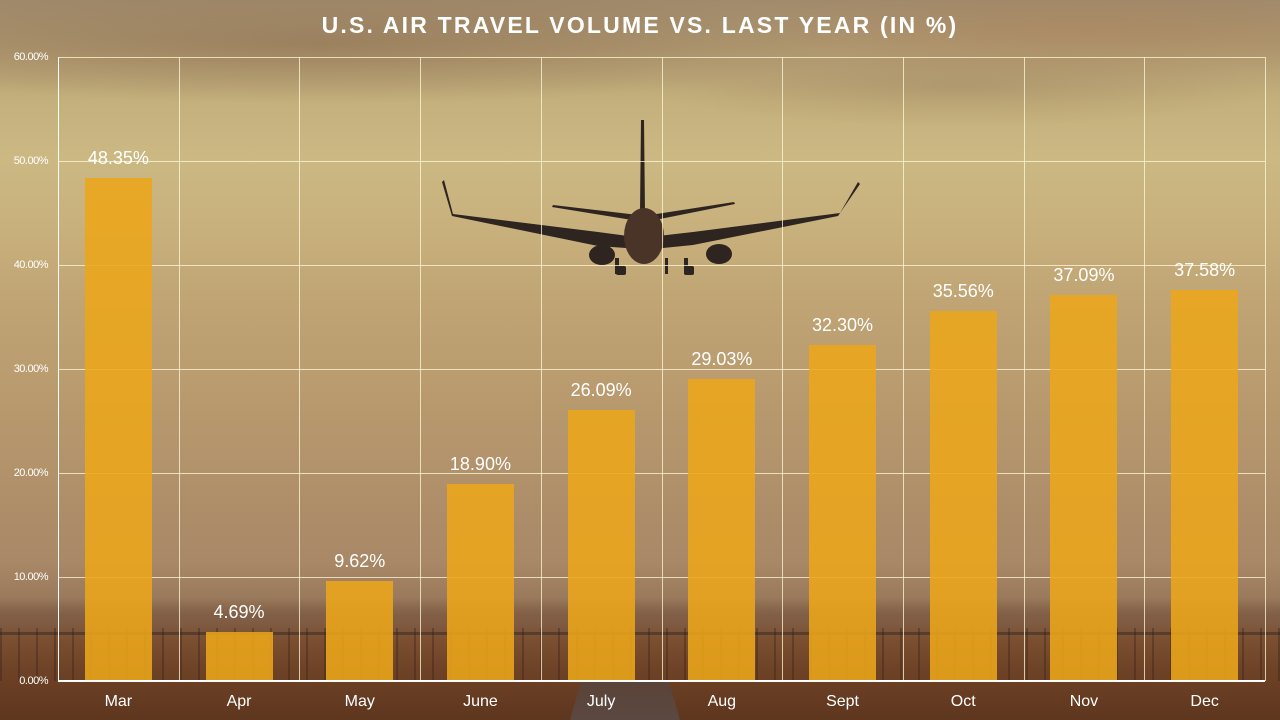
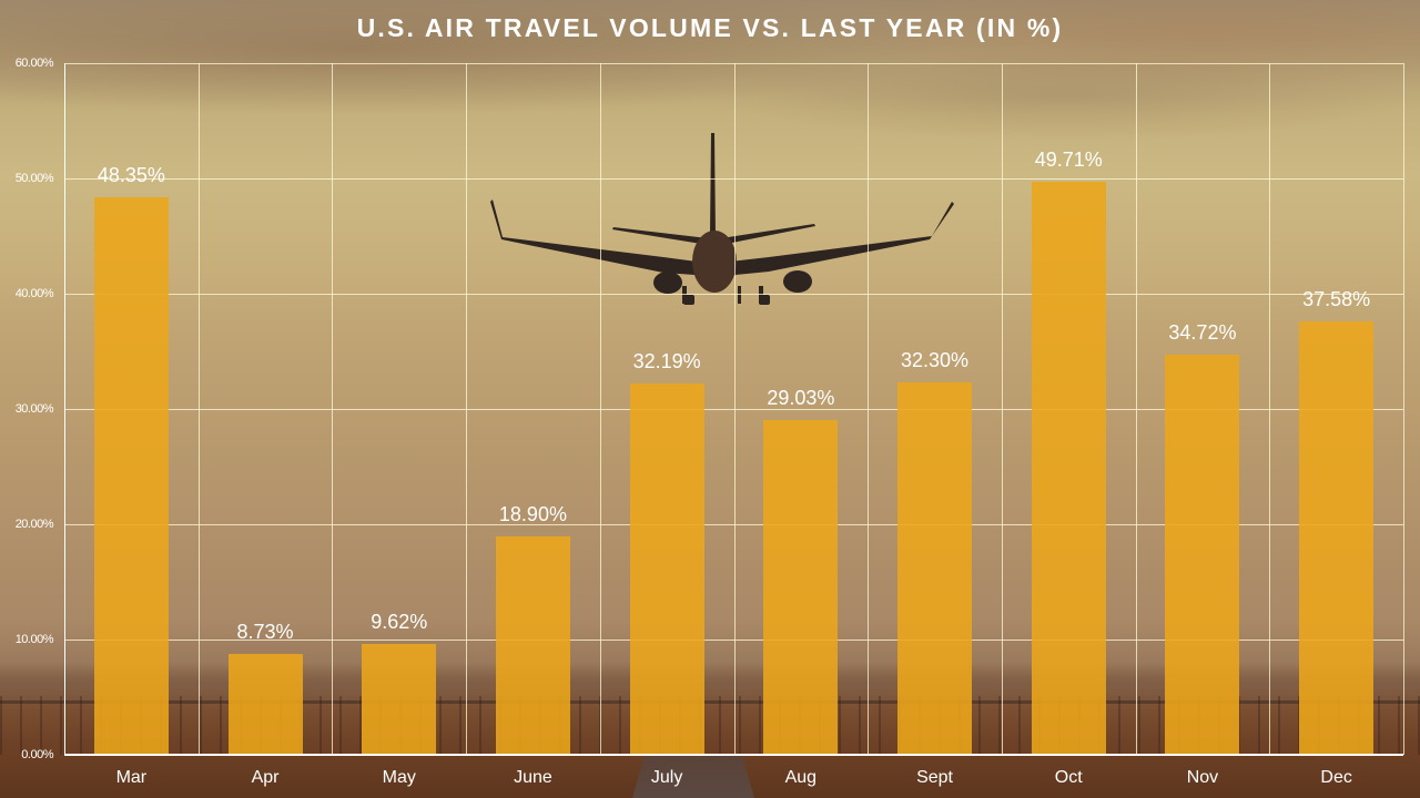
Apr: 4.69% -> 8.73%
July: 26.09% -> 32.19%
Oct: 35.56% -> 49.71%
Nov: 37.09% -> 34.72%
